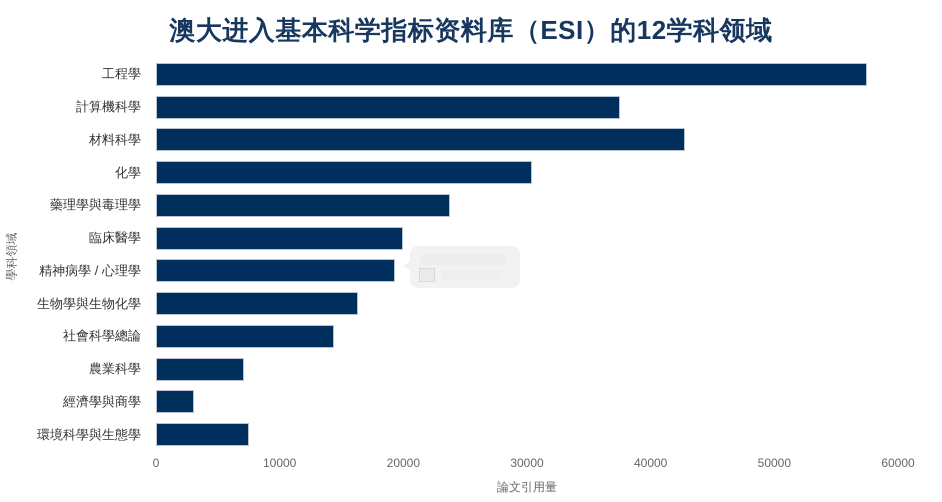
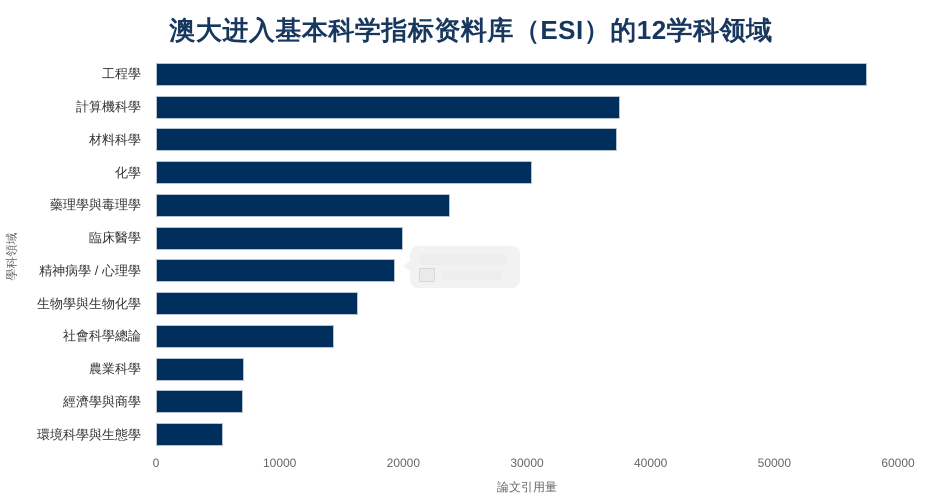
材料科學: 42800 -> 37300
經濟學與商學: 3100 -> 7000
環境科學與生態學: 7500 -> 5400
